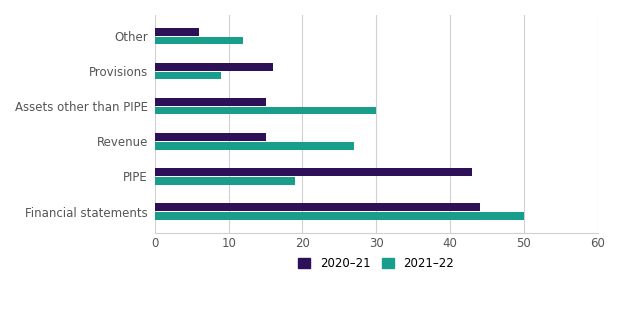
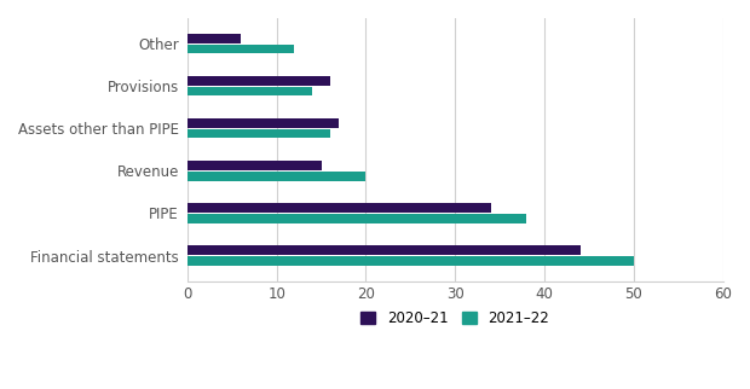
2021–22/Provisions: 9 -> 14
2020–21/Assets other than PIPE: 15 -> 17
2021–22/Assets other than PIPE: 30 -> 16
2021–22/Revenue: 27 -> 20
2020–21/PIPE: 43 -> 34
2021–22/PIPE: 19 -> 38
